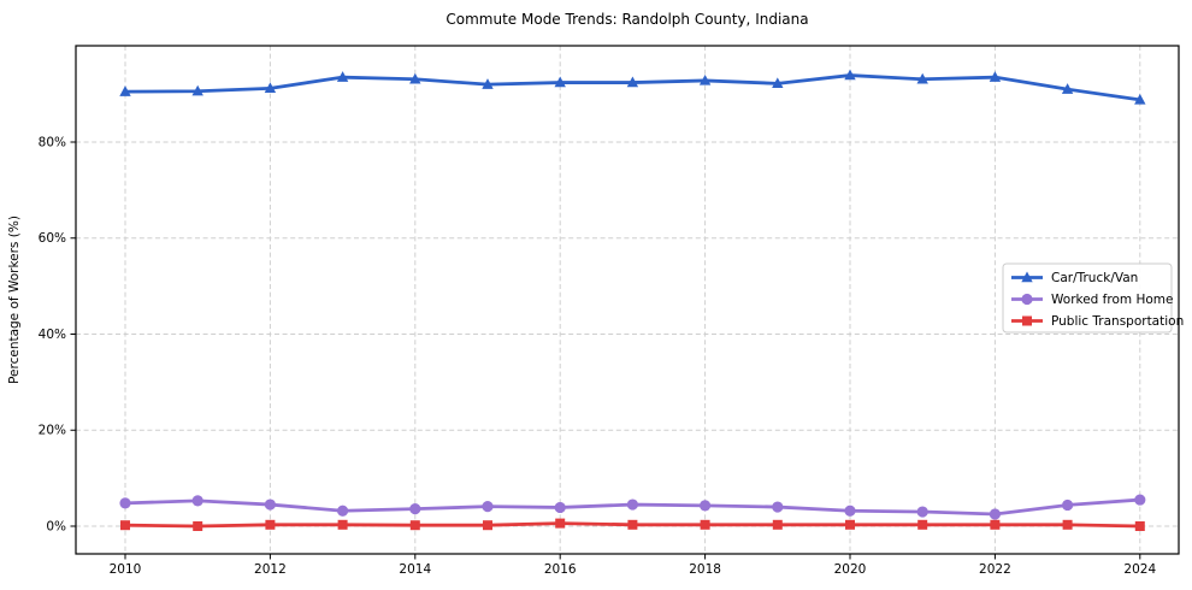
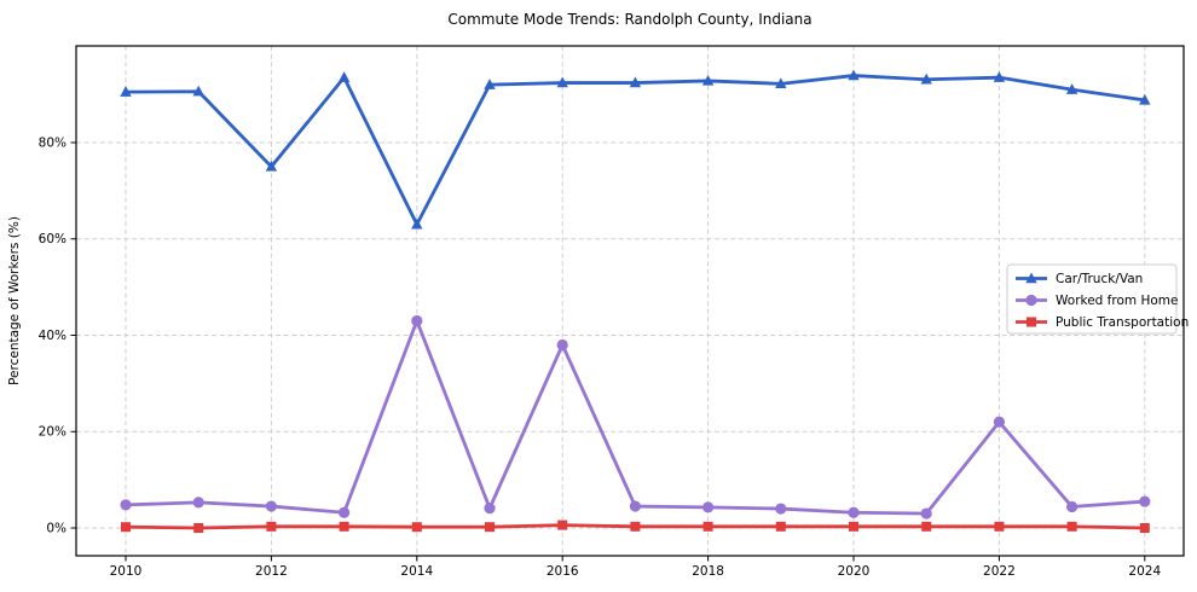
Car/Truck/Van/2012: 91% -> 75%
Car/Truck/Van/2014: 93% -> 63%
Worked from Home/2014: 4% -> 43%
Worked from Home/2016: 4% -> 38%
Worked from Home/2022: 2% -> 22%
